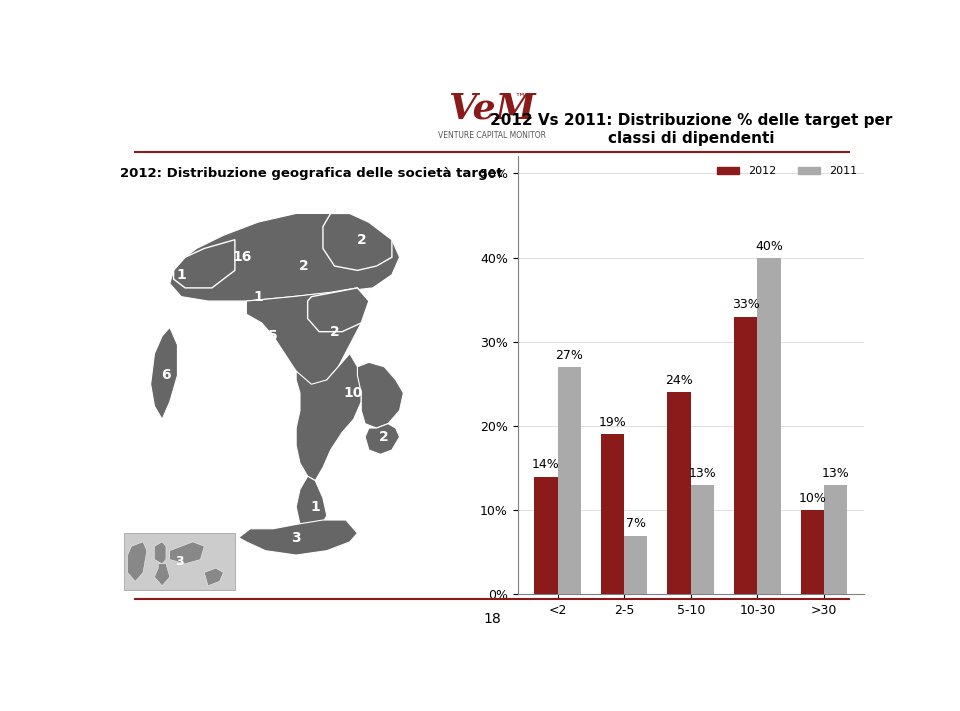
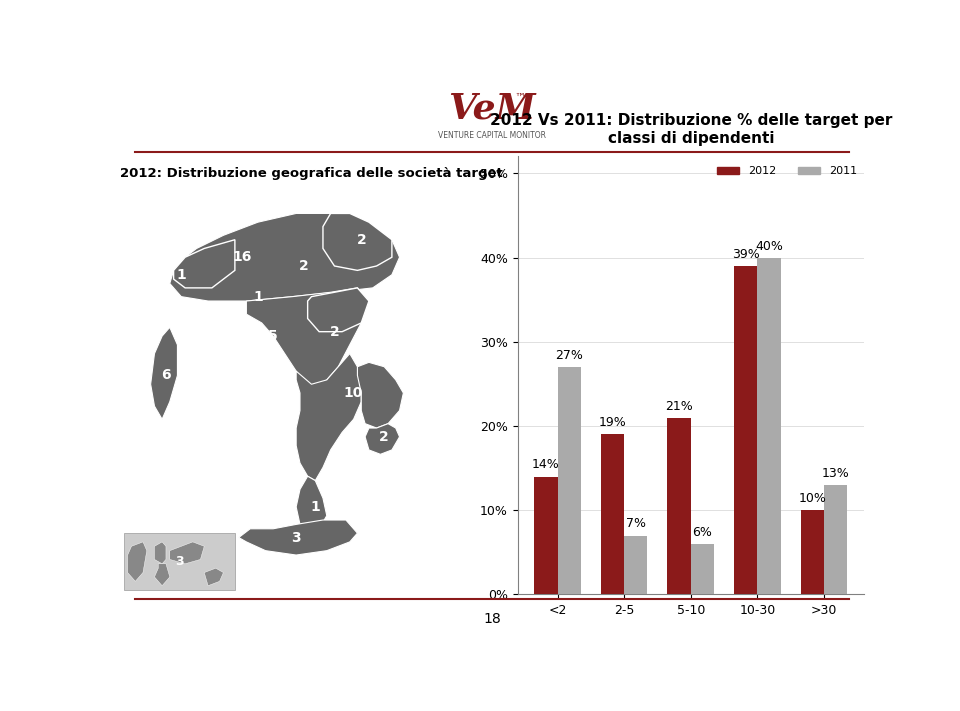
2012/5-10: 24% -> 21%
2011/5-10: 13% -> 6%
2012/10-30: 33% -> 39%
